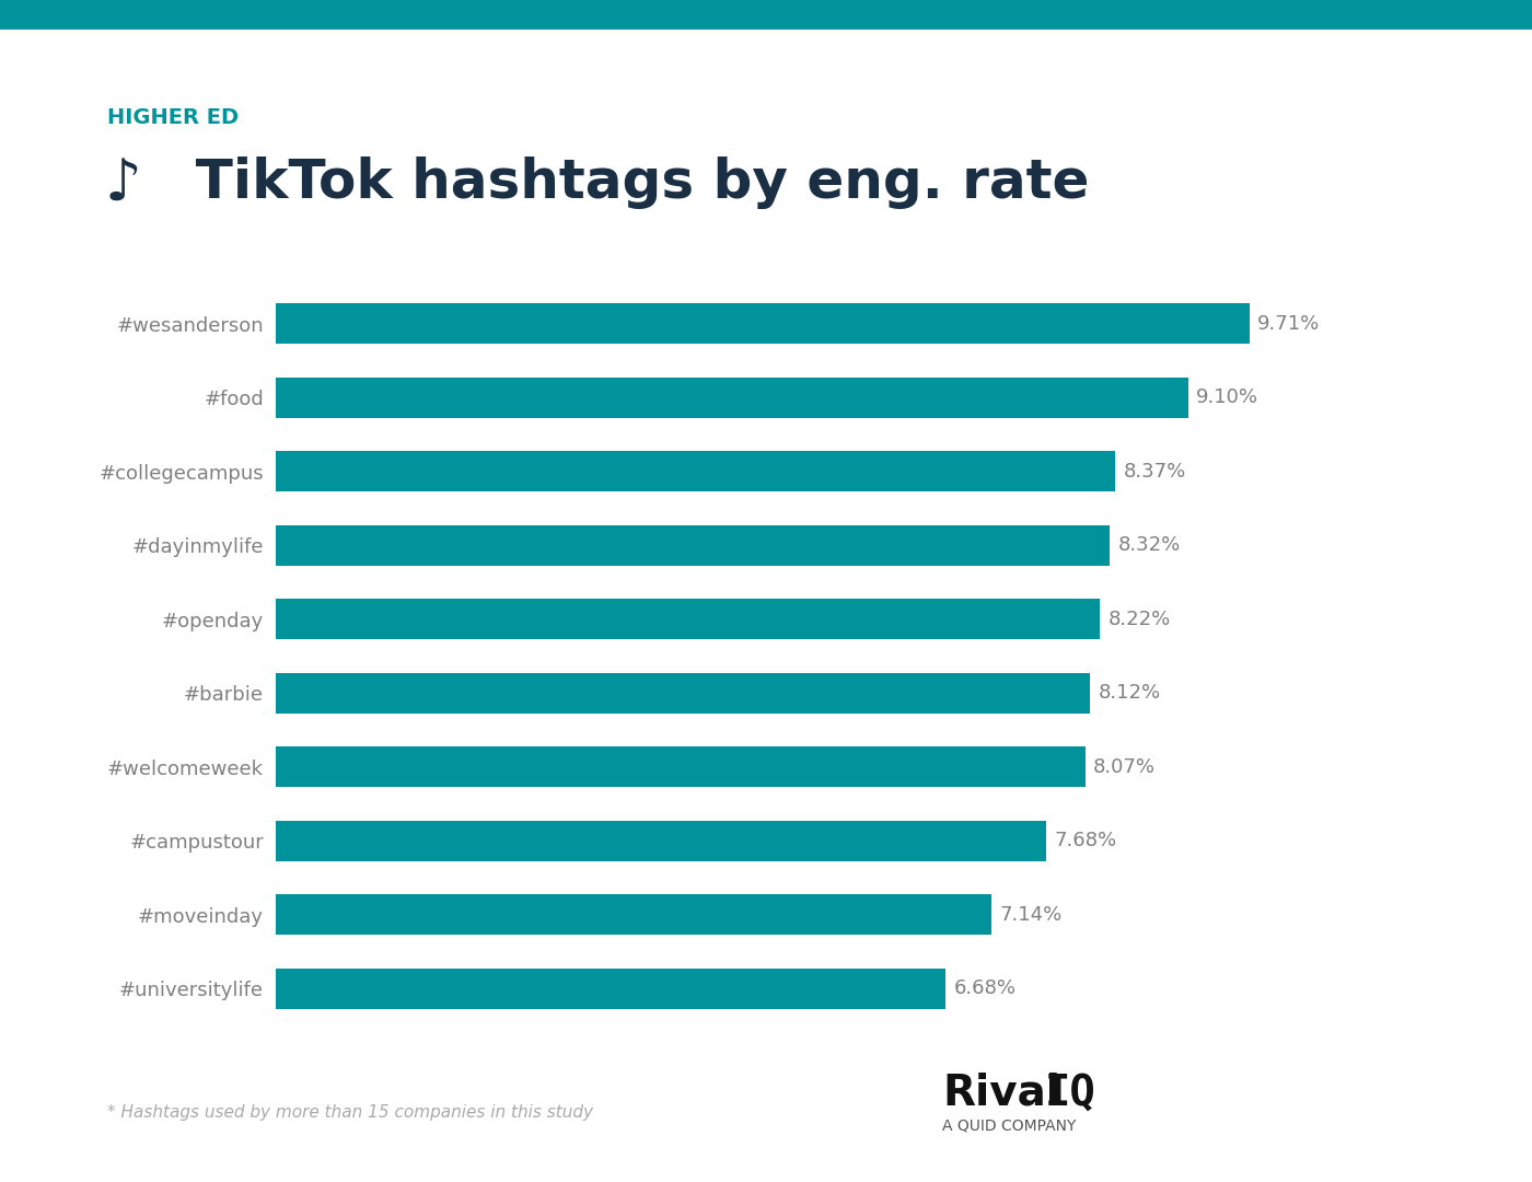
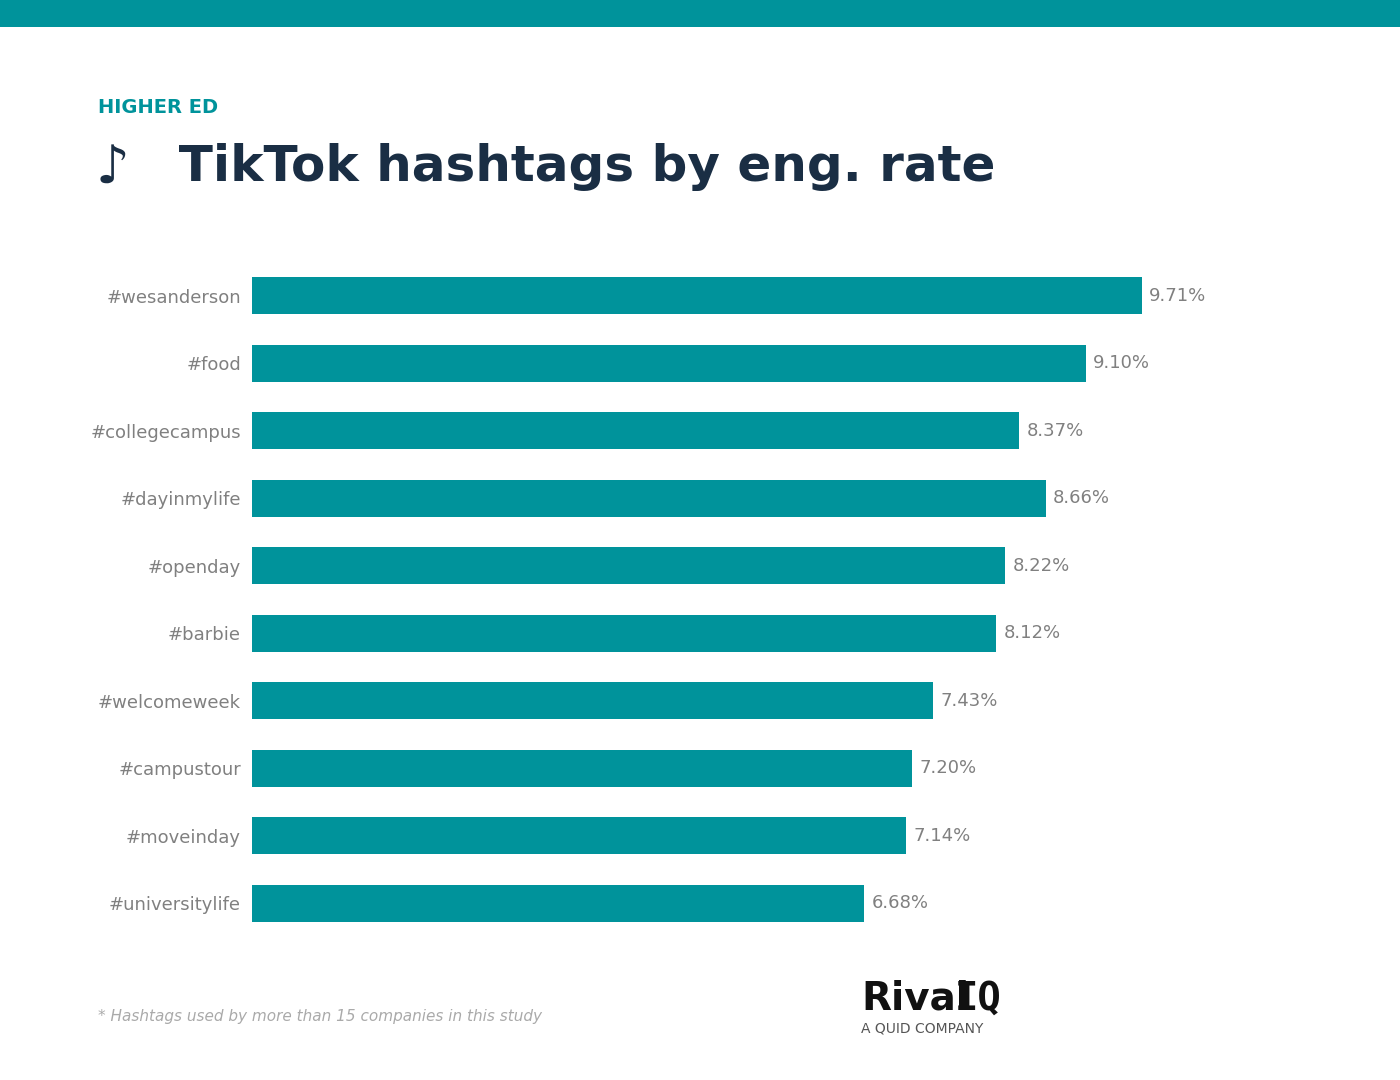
#dayinmylife: 8.32% -> 8.66%
#welcomeweek: 8.07% -> 7.43%
#campustour: 7.68% -> 7.20%
